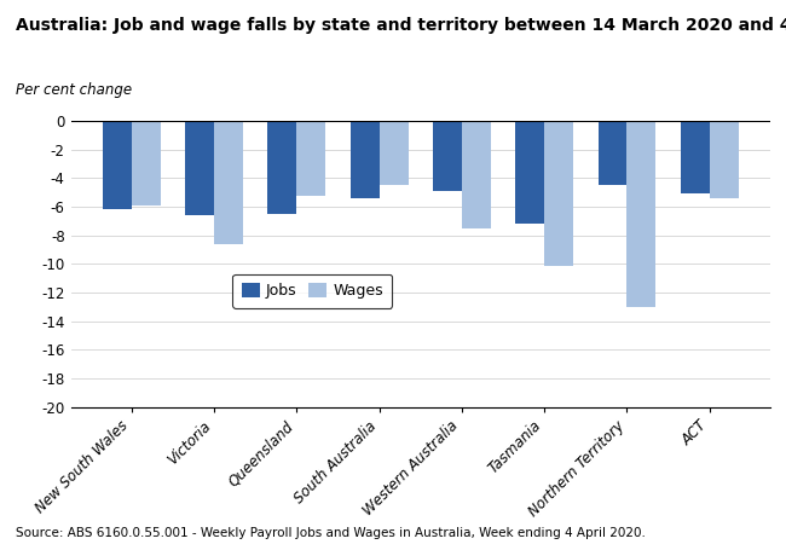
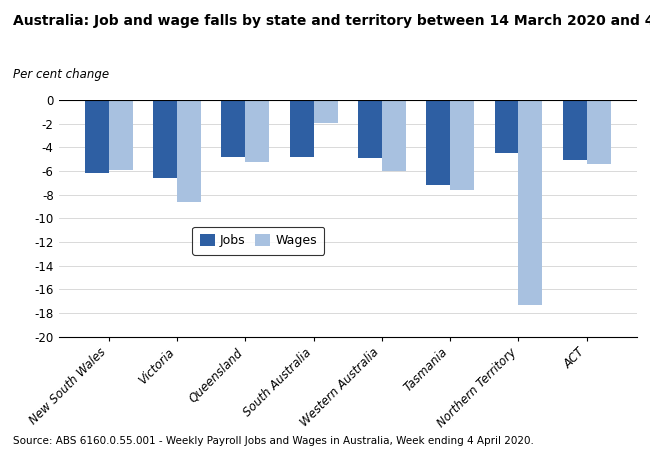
Jobs/Queensland: -6.5 -> -4.8
Jobs/South Australia: -5.4 -> -4.8
Wages/South Australia: -4.5 -> -1.9
Wages/Western Australia: -7.5 -> -6.0
Wages/Tasmania: -10.1 -> -7.6
Wages/Northern Territory: -13.0 -> -17.3
